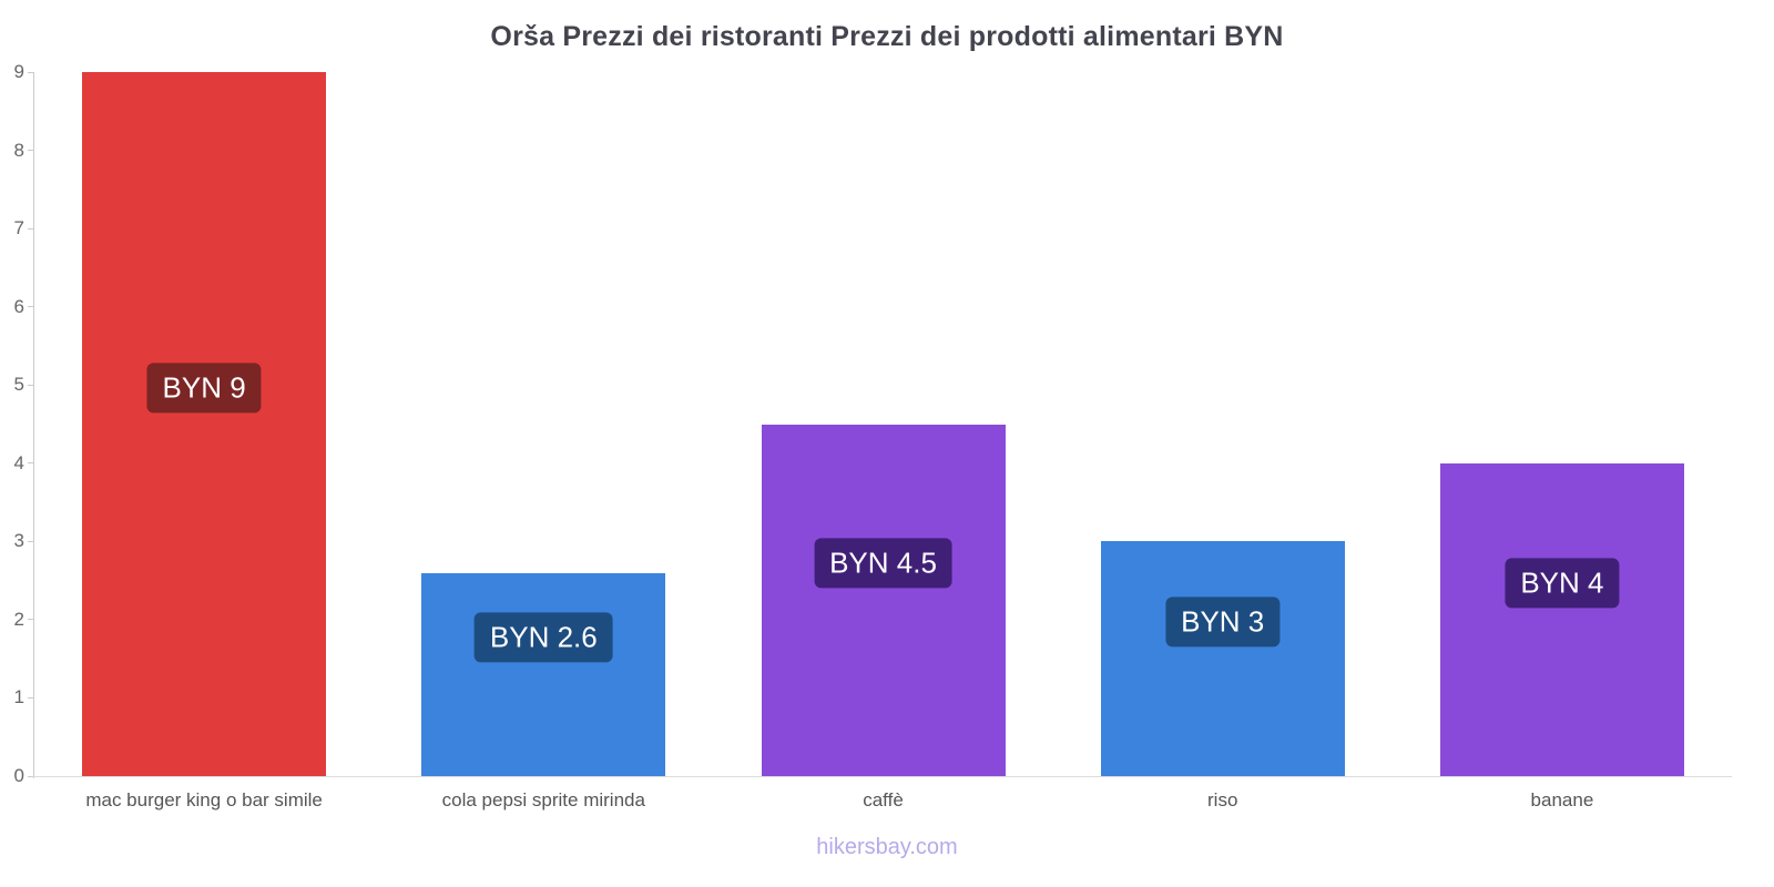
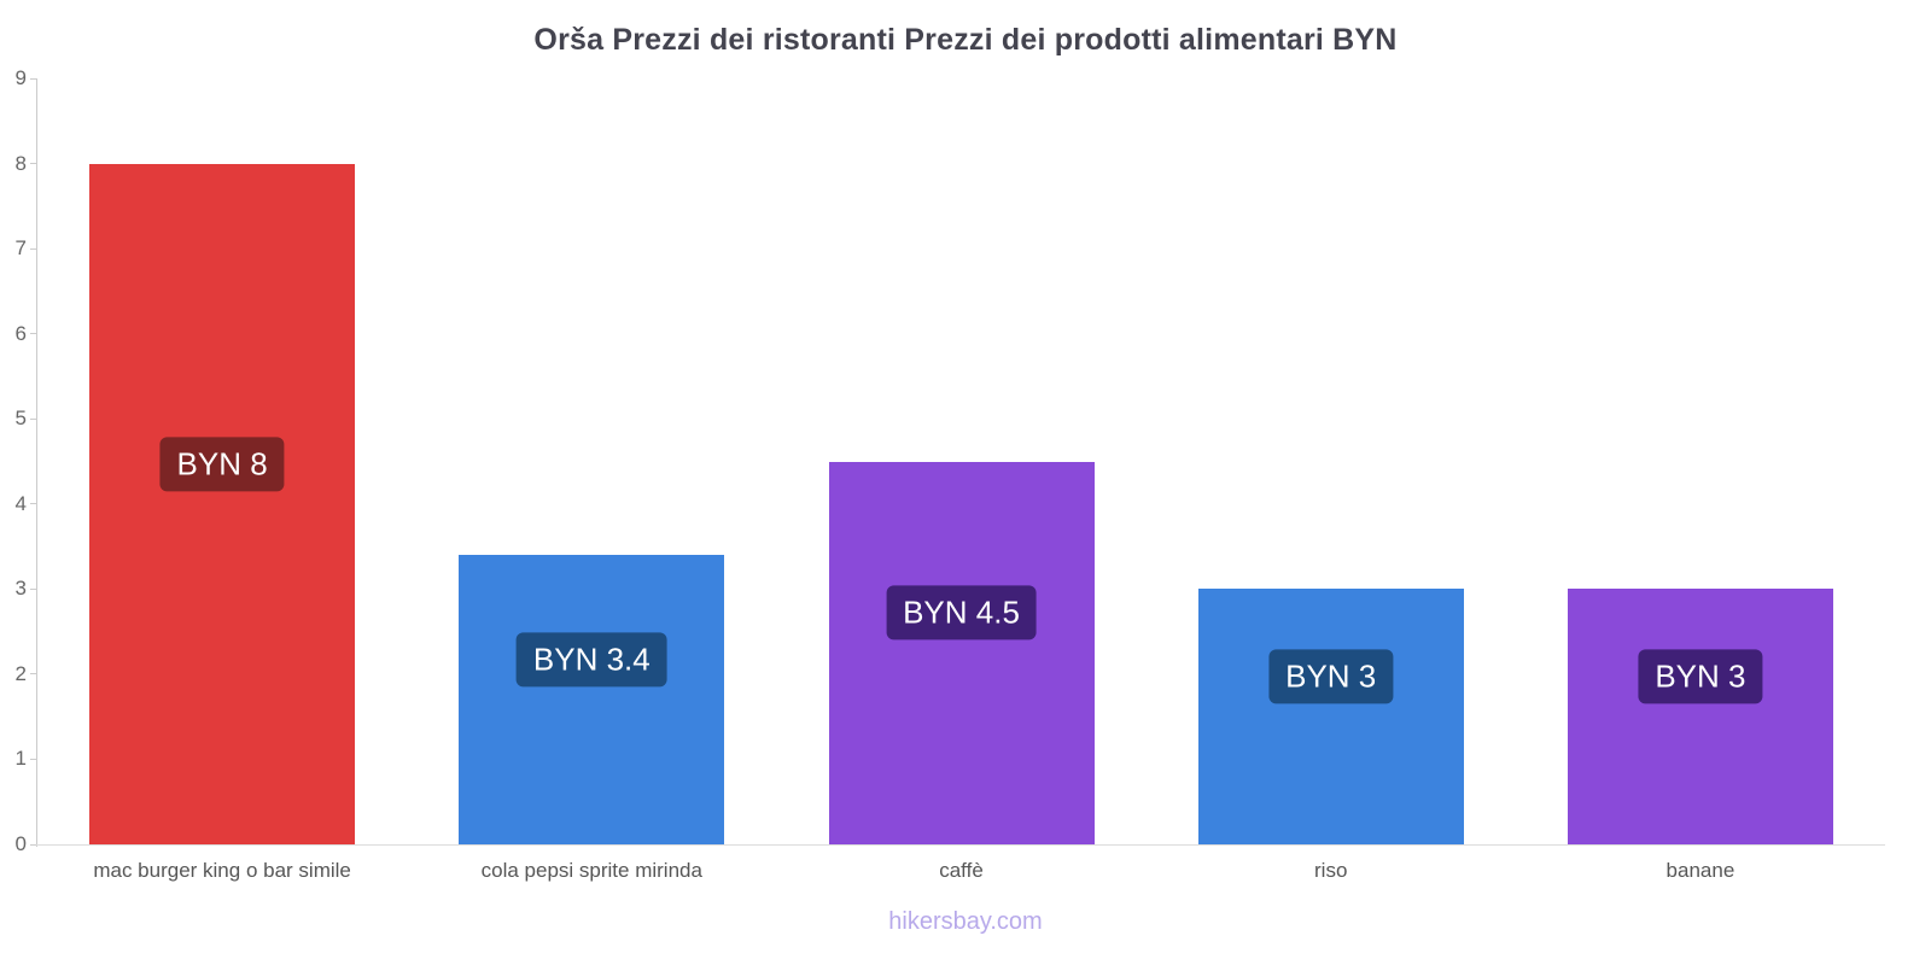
mac burger king o bar simile: 9 -> 8
cola pepsi sprite mirinda: 2.6 -> 3.4
banane: 4 -> 3
